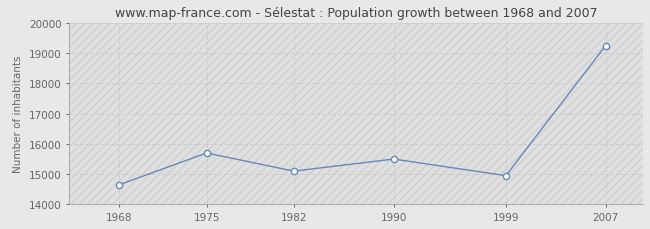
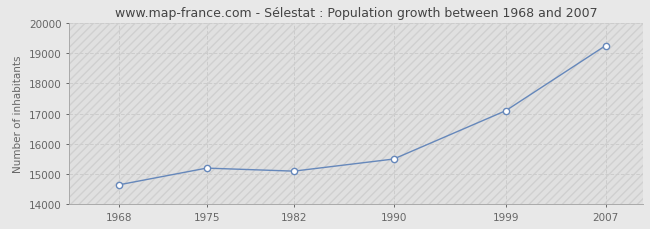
1975: 15700 -> 15200
1999: 14950 -> 17100
